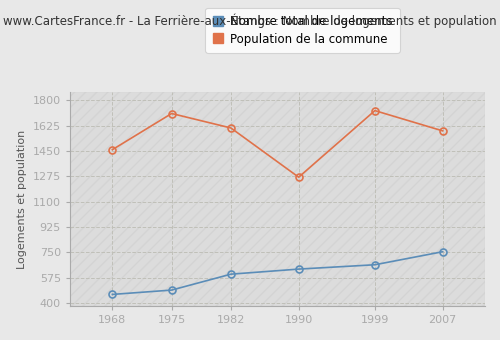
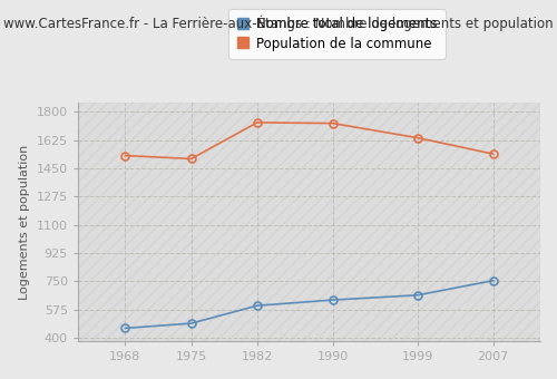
Population de la commune/1968: 1460 -> 1530
Population de la commune/1975: 1710 -> 1510
Population de la commune/1982: 1610 -> 1740
Population de la commune/1990: 1270 -> 1730
Population de la commune/1999: 1730 -> 1640
Population de la commune/2007: 1590 -> 1540
